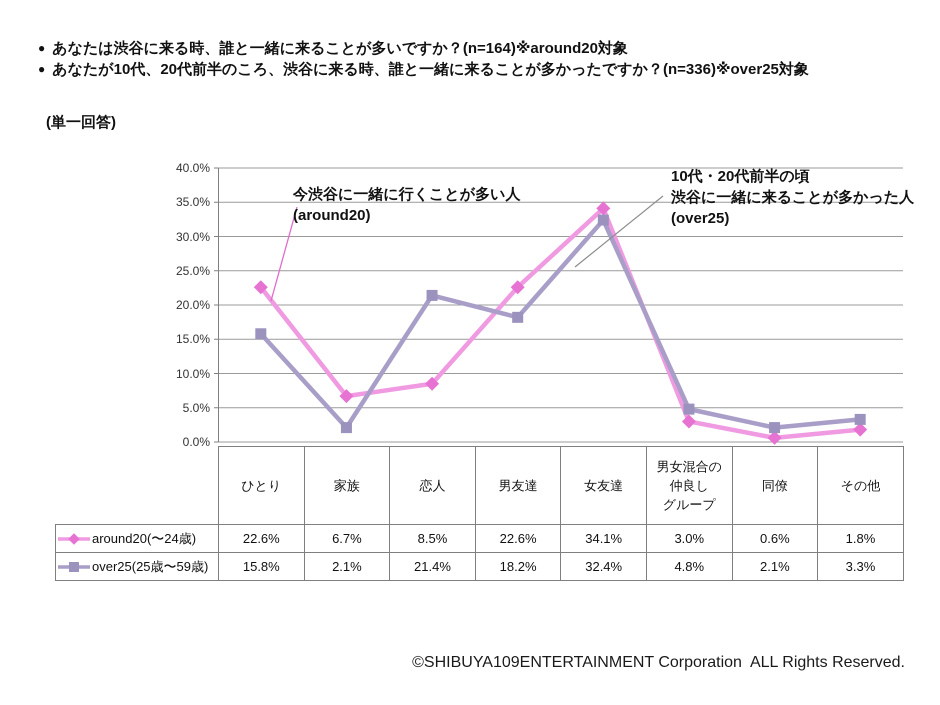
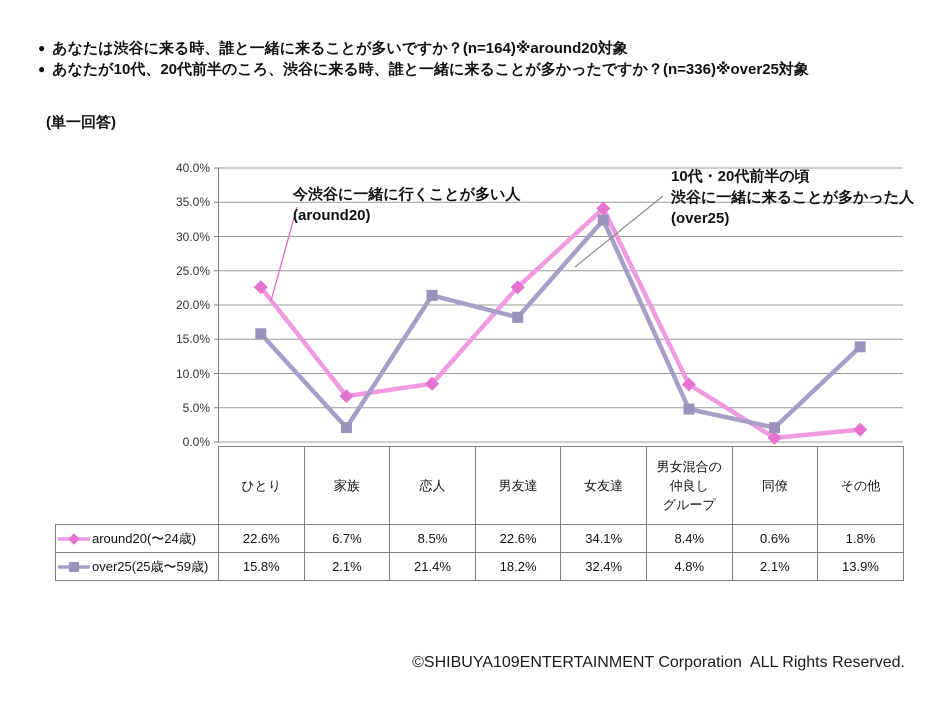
around20(〜24歳)/男女混合の 仲良し グループ: 3.0% -> 8.4%
over25(25歳〜59歳)/その他: 3.3% -> 13.9%
